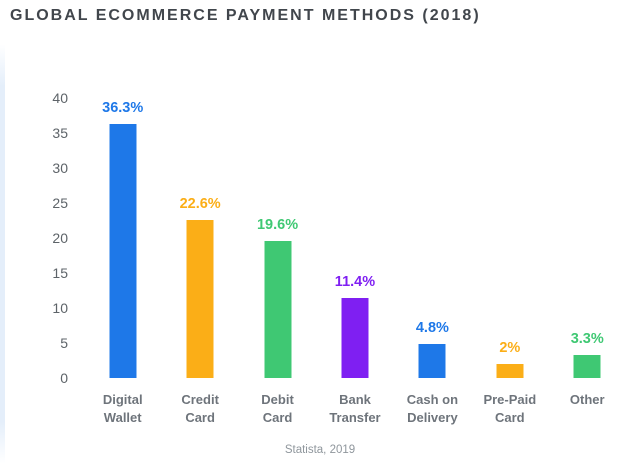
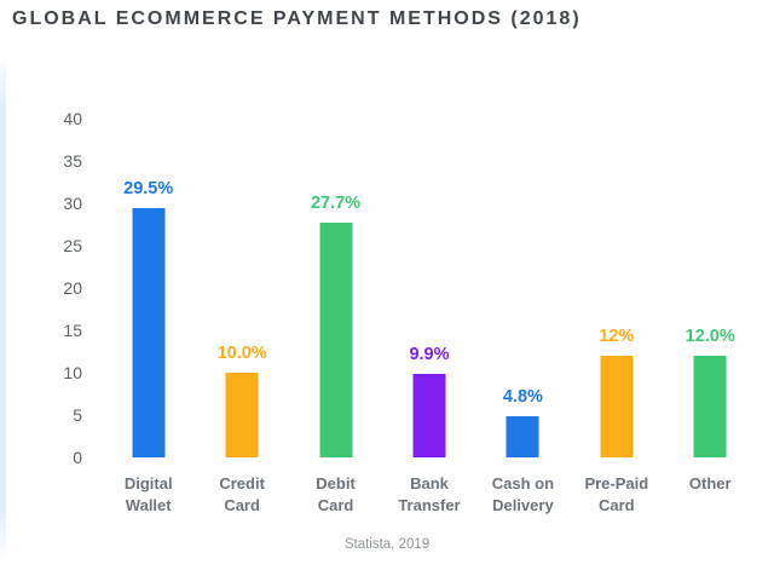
Digital Wallet: 36.3% -> 29.5%
Credit Card: 22.6% -> 10.0%
Debit Card: 19.6% -> 27.7%
Bank Transfer: 11.4% -> 9.9%
Pre-Paid Card: 2% -> 12%
Other: 3.3% -> 12.0%
